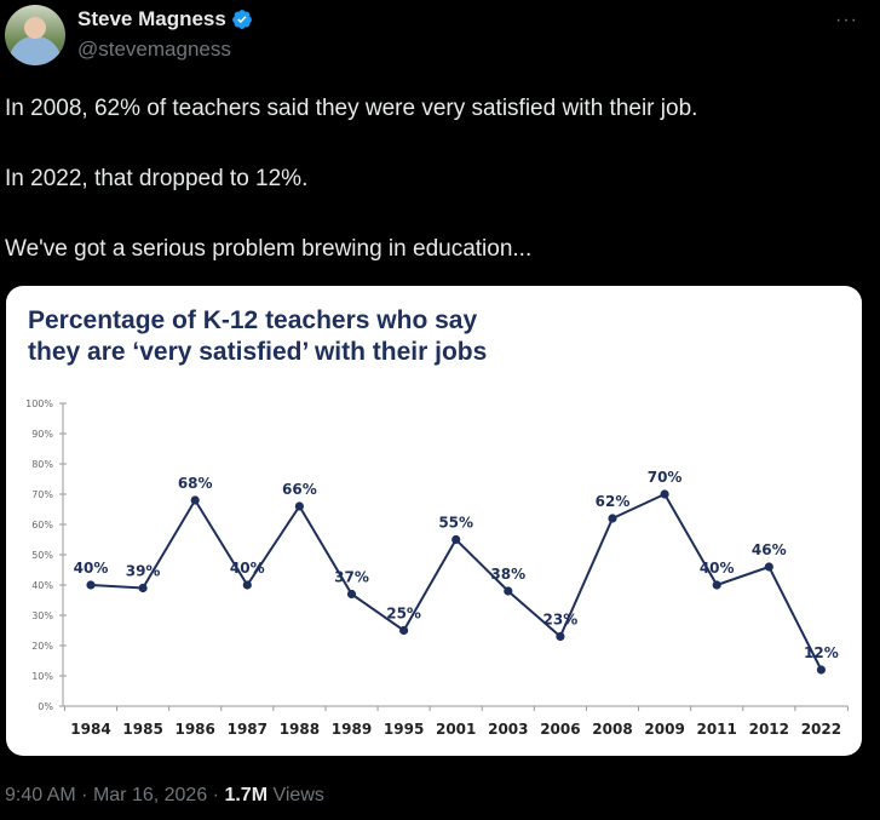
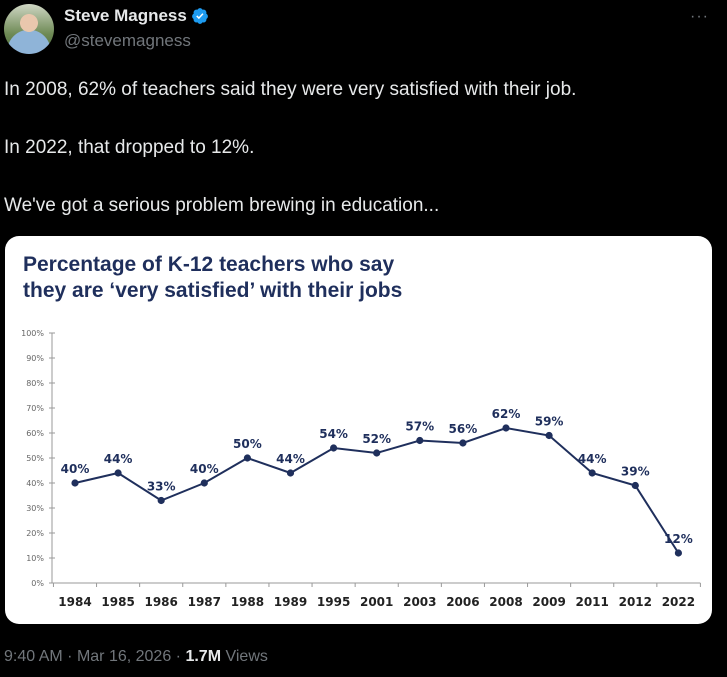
1985: 39% -> 44%
1986: 68% -> 33%
1988: 66% -> 50%
1989: 37% -> 44%
1995: 25% -> 54%
2001: 55% -> 52%
2003: 38% -> 57%
2006: 23% -> 56%
2009: 70% -> 59%
2011: 40% -> 44%
2012: 46% -> 39%
